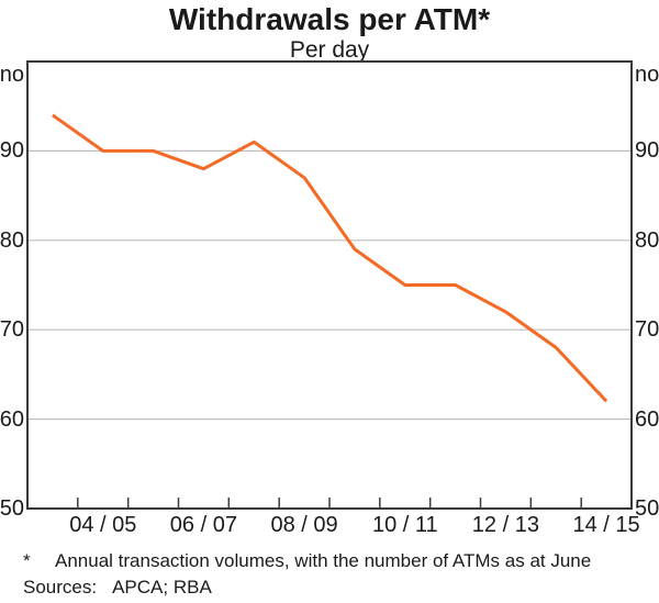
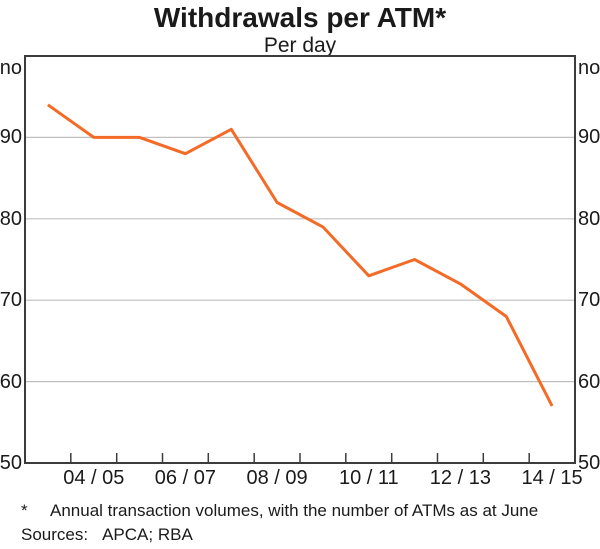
08/09: 87 -> 82
10/11: 75 -> 73
14/15: 62 -> 57
